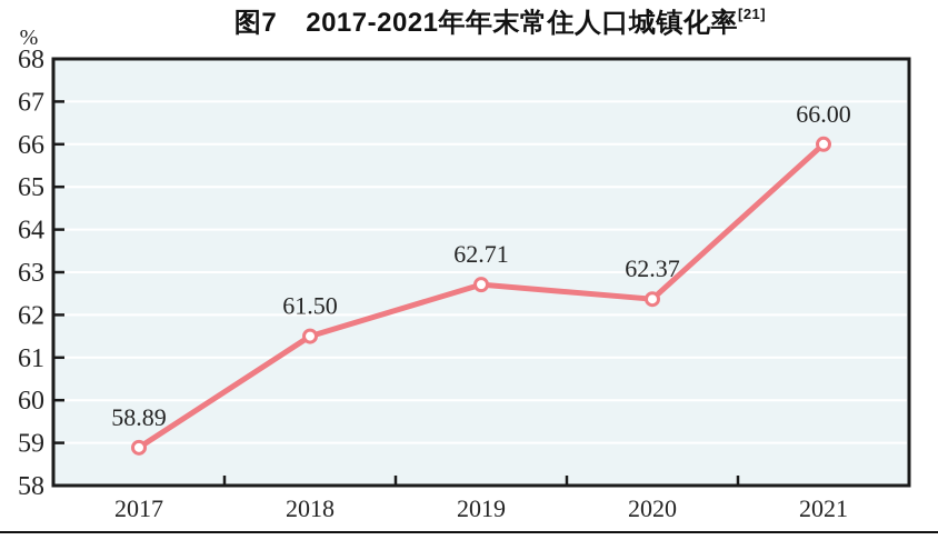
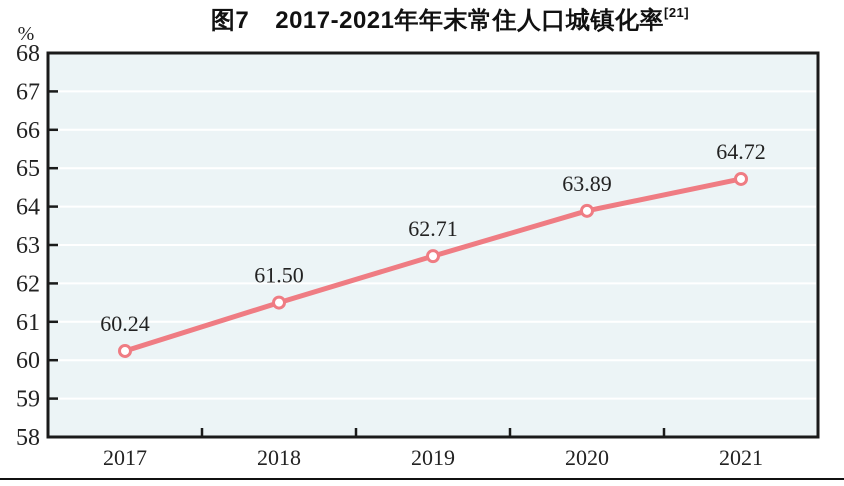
2017: 58.89 -> 60.24
2020: 62.37 -> 63.89
2021: 66.00 -> 64.72
